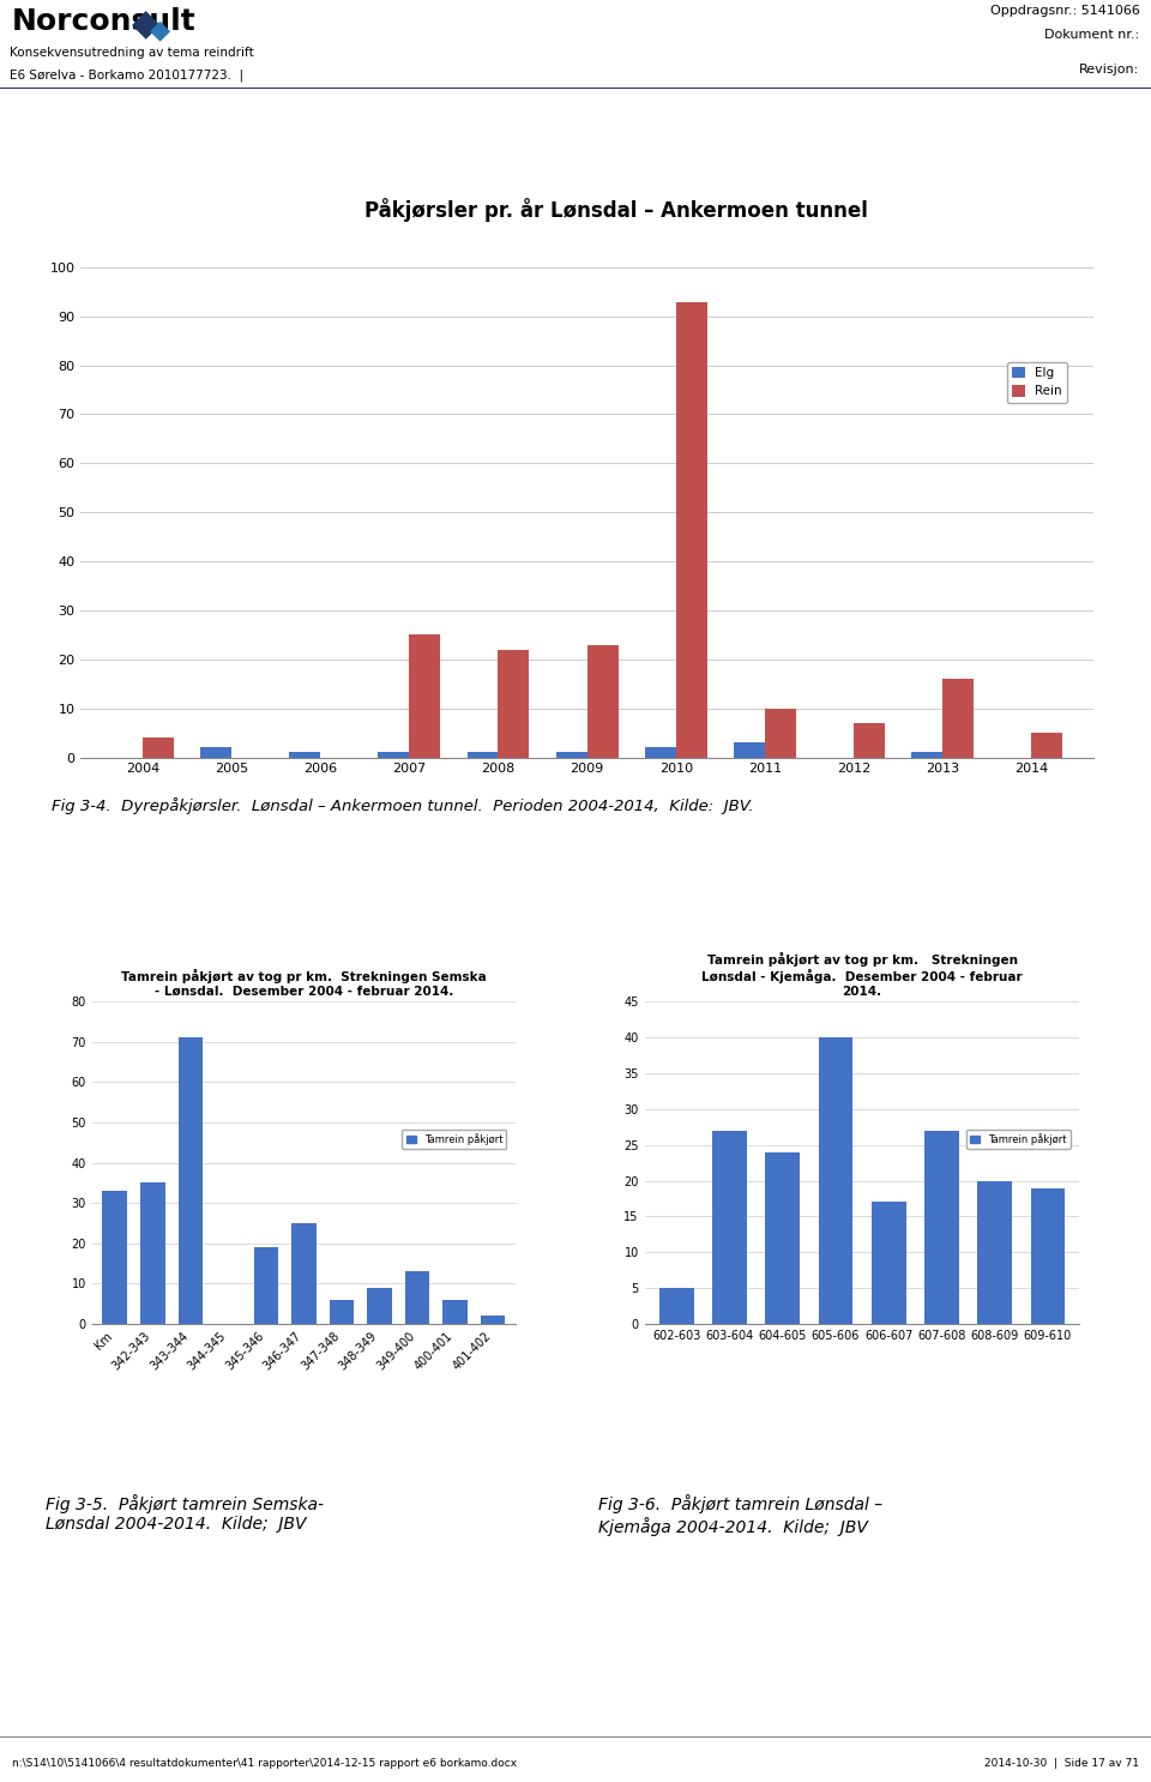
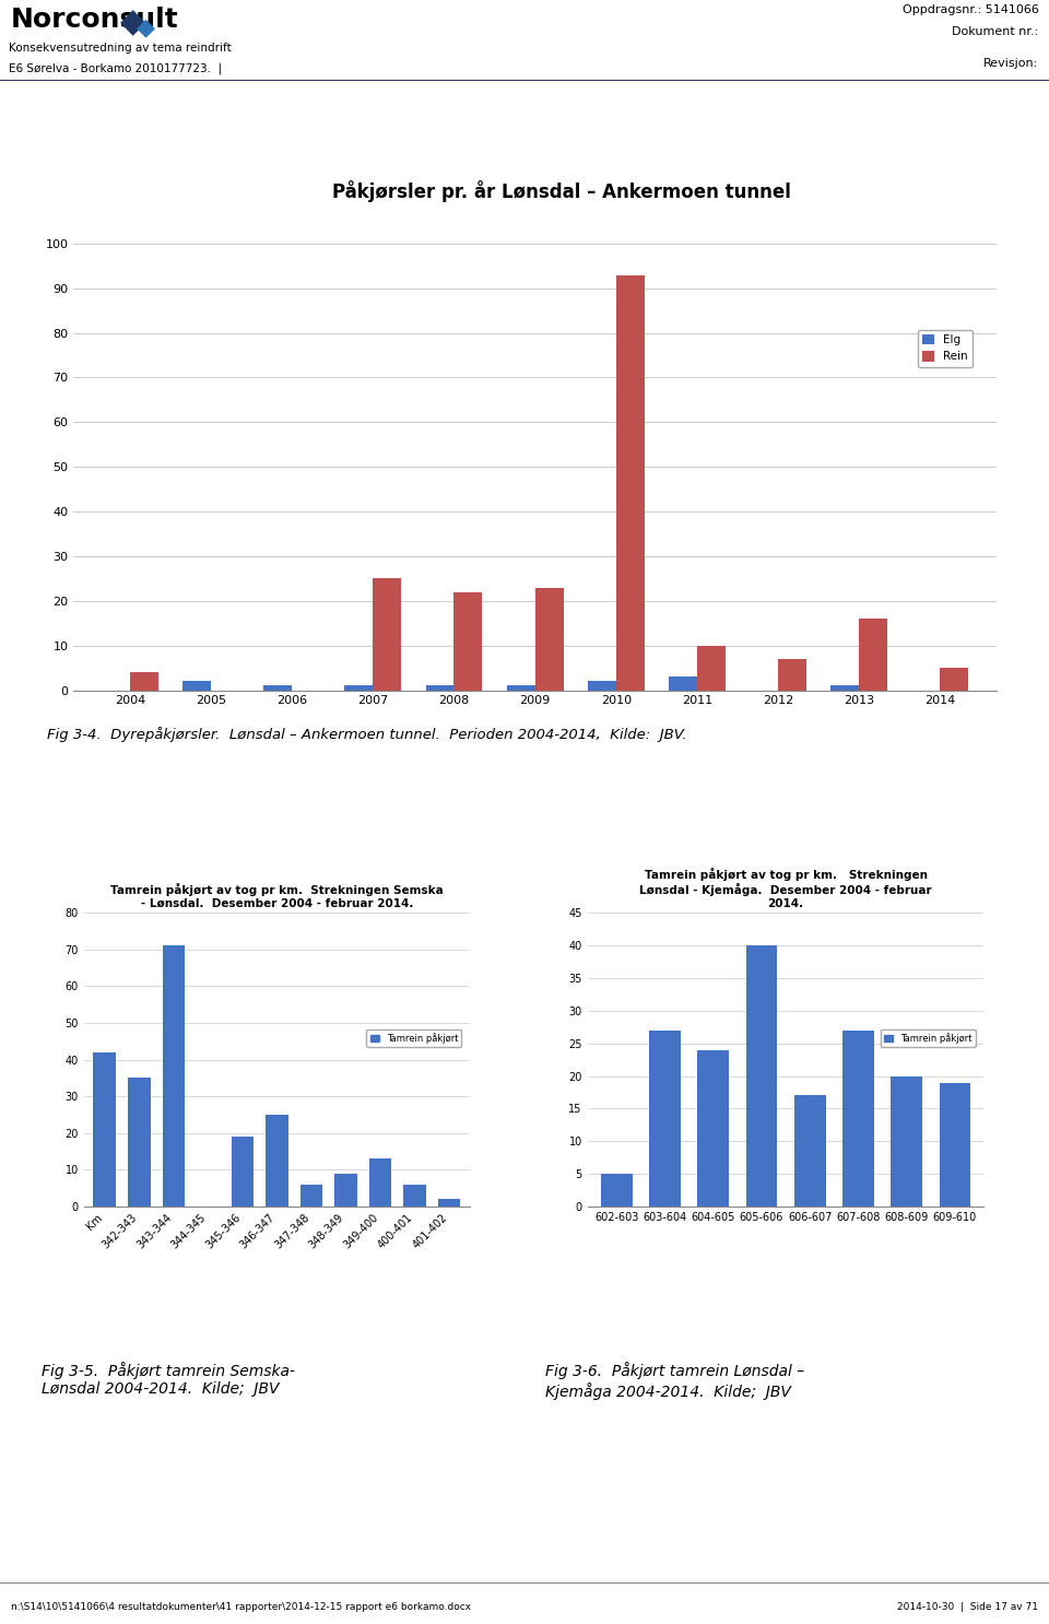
Km: 33 -> 42
